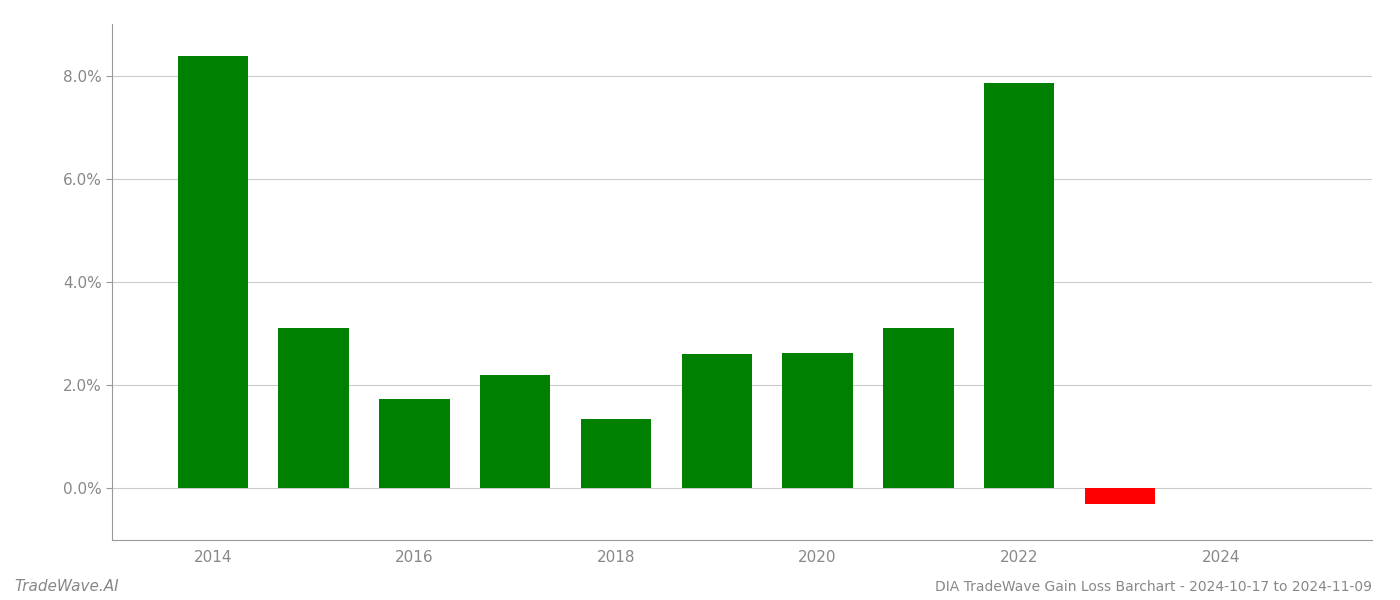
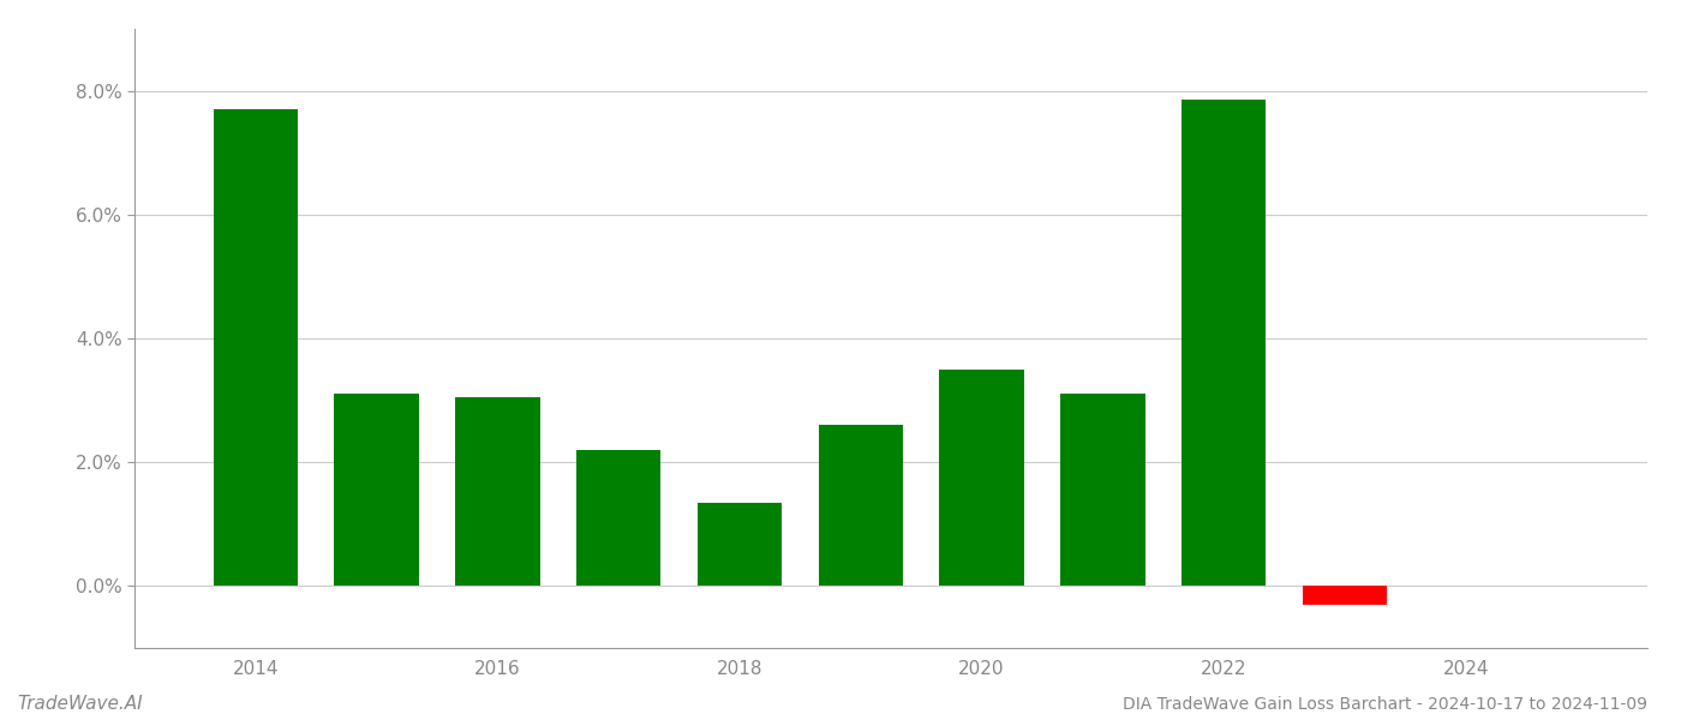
2014: 8.38% -> 7.70%
2016: 1.74% -> 3.05%
2020: 2.62% -> 3.50%
